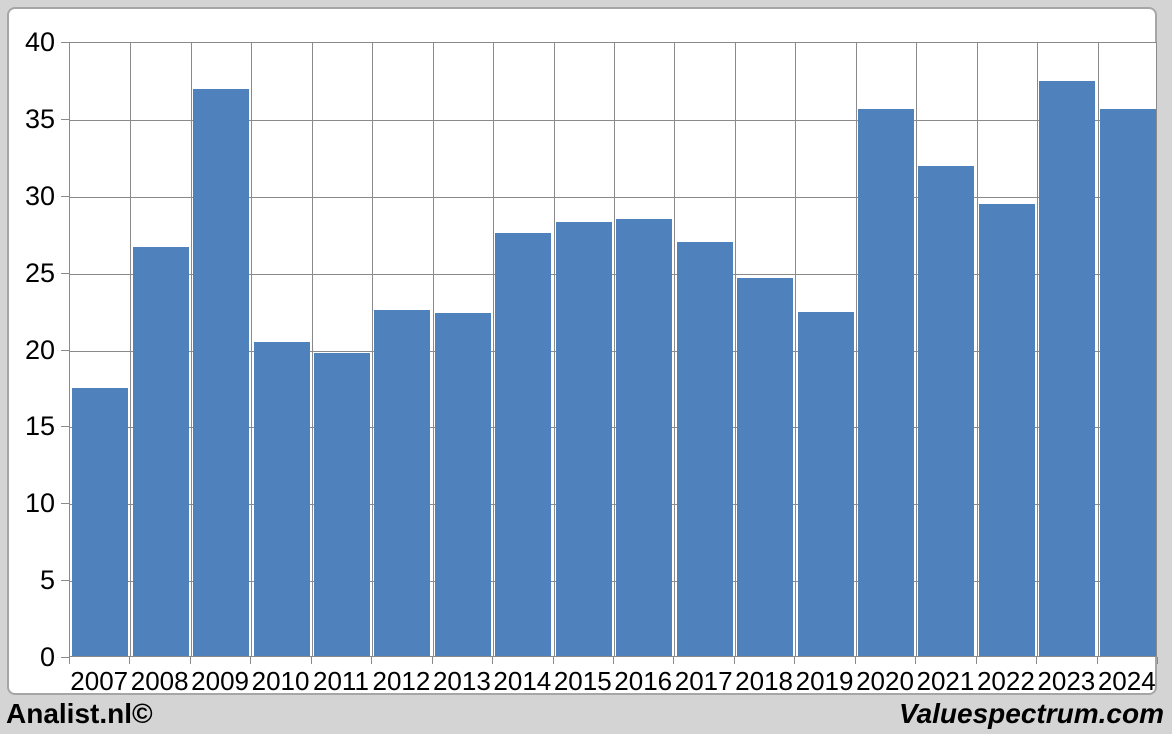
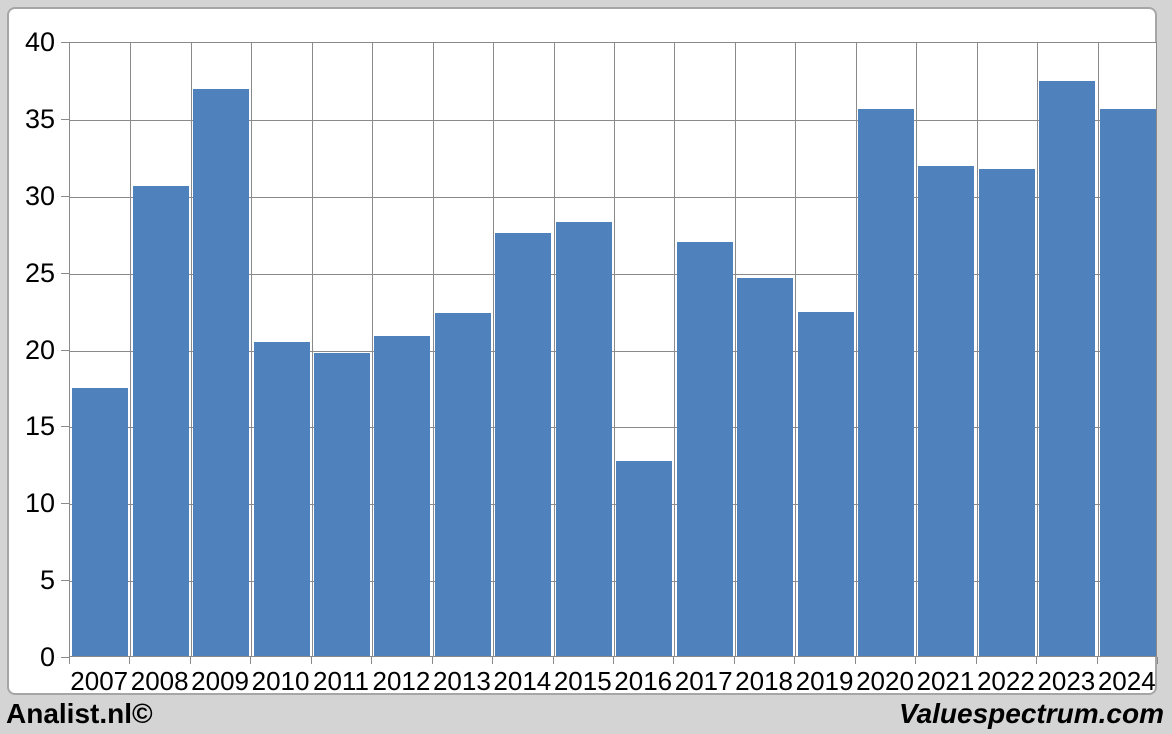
2008: 26.6 -> 30.6
2012: 22.5 -> 20.8
2016: 28.4 -> 12.7
2022: 29.4 -> 31.7
